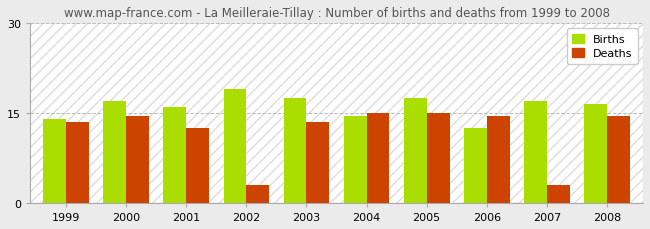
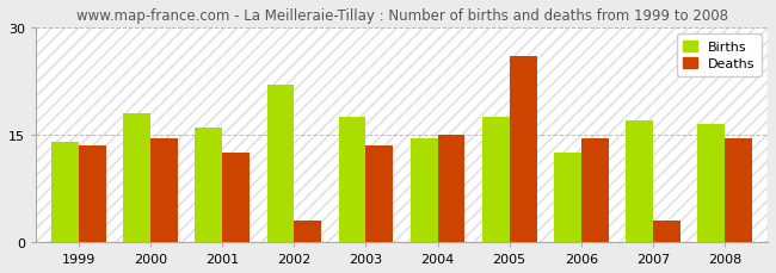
Births/2000: 17.0 -> 18.0
Births/2002: 19.0 -> 22.0
Deaths/2005: 15.0 -> 26.0
